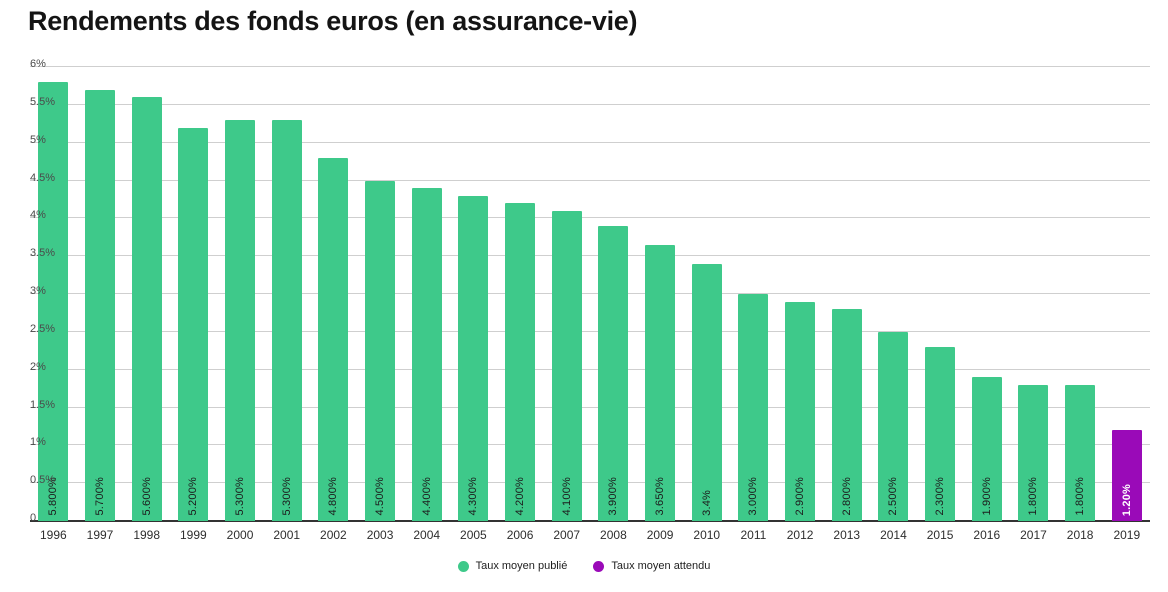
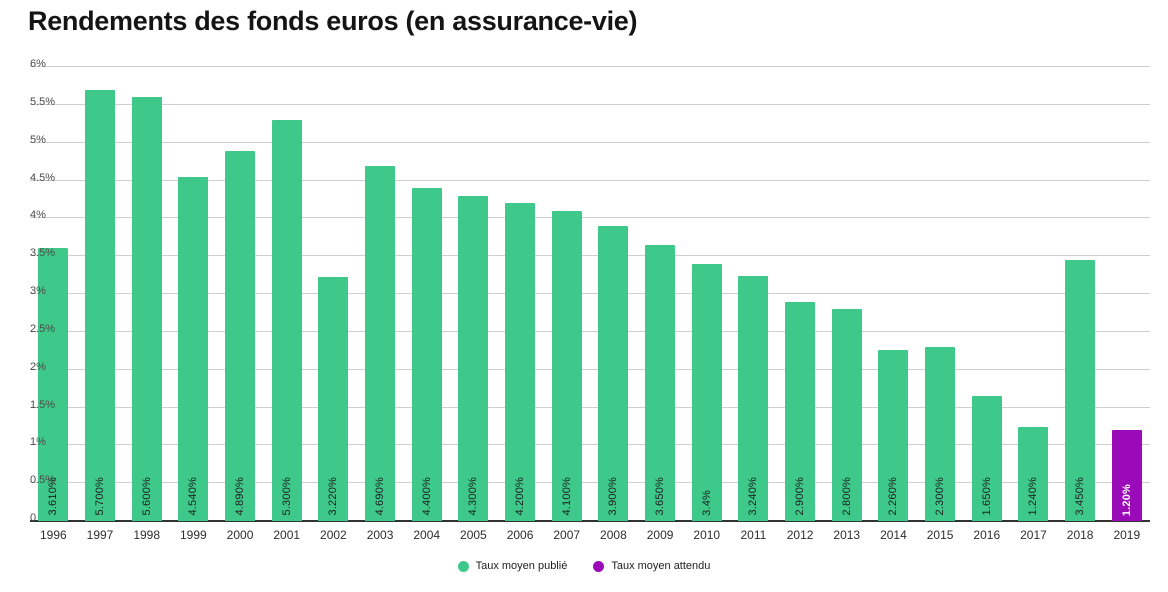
1996: 5.800% -> 3.610%
1999: 5.200% -> 4.540%
2000: 5.300% -> 4.890%
2002: 4.800% -> 3.220%
2003: 4.500% -> 4.690%
2011: 3.000% -> 3.240%
2014: 2.500% -> 2.260%
2016: 1.900% -> 1.650%
2017: 1.800% -> 1.240%
2018: 1.800% -> 3.450%
